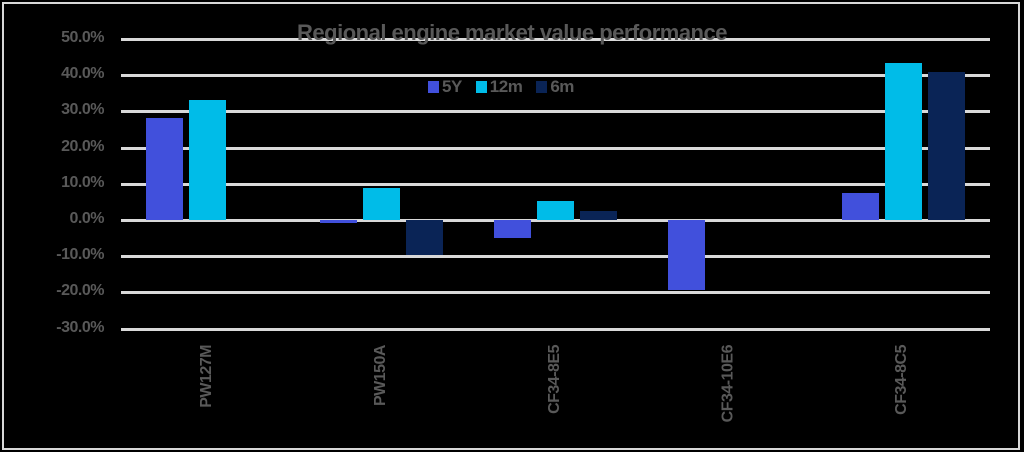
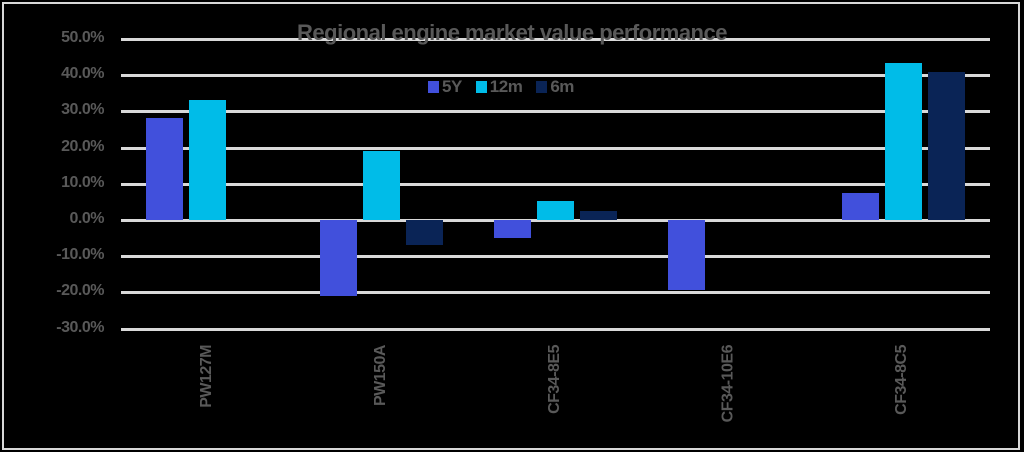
5Y/PW150A: -1% -> -21%
12m/PW150A: 9% -> 19%
6m/PW150A: -10% -> -7%
